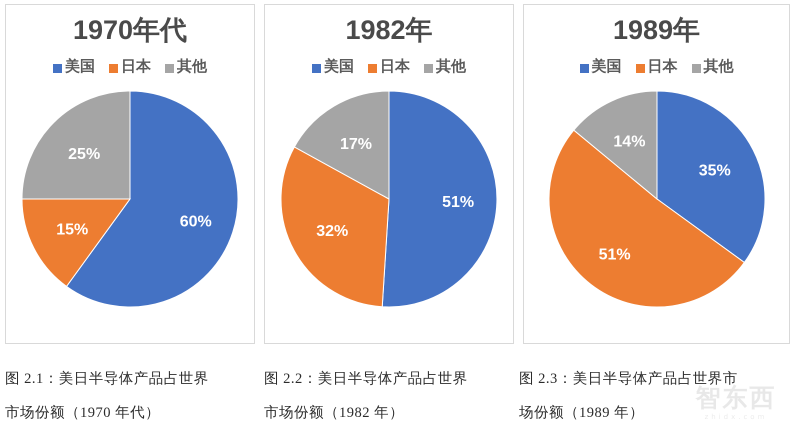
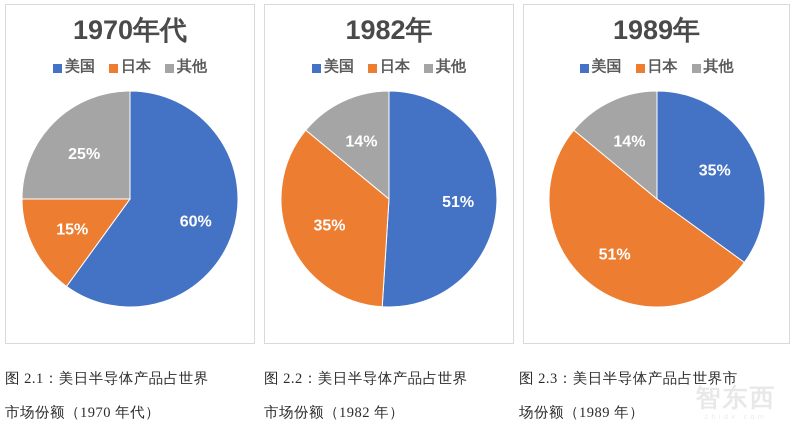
1982年/日本: 32% -> 35%
1982年/其他: 17% -> 14%
